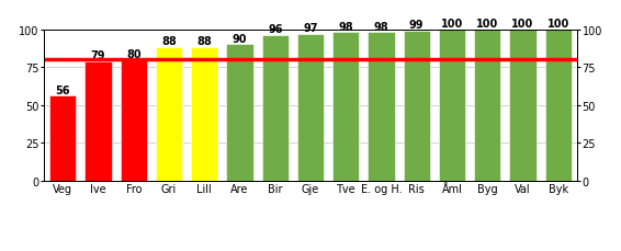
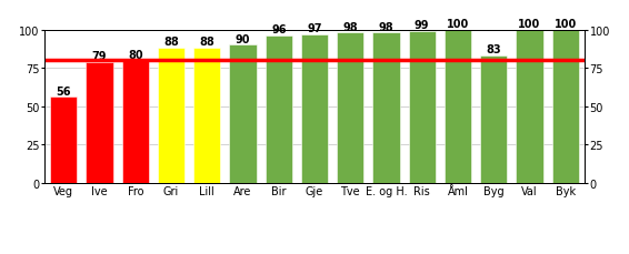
Byg: 100 -> 83
